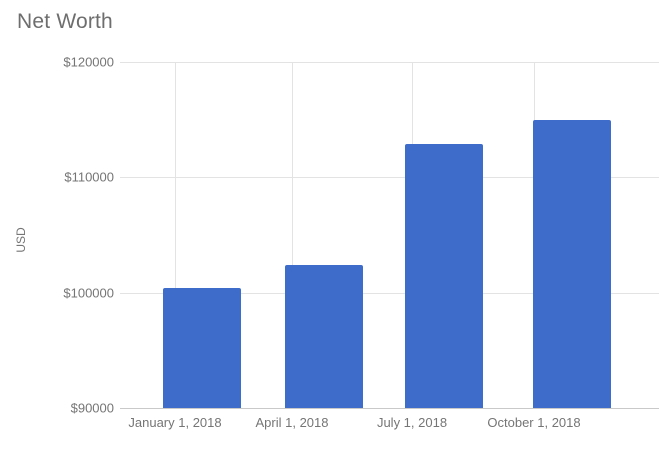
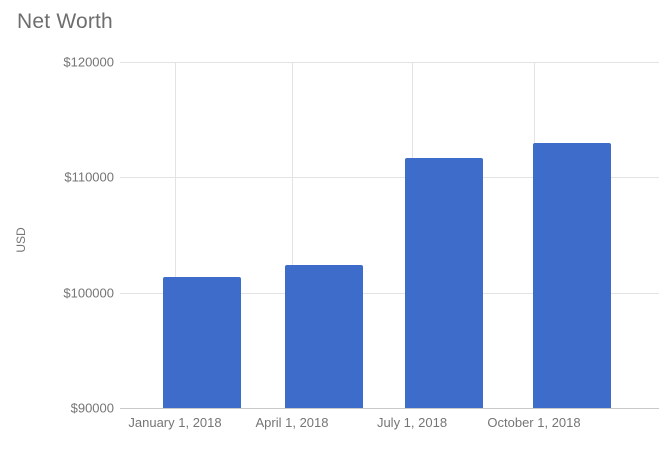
January 1, 2018: $100400 -> $101400
July 1, 2018: $112900 -> $111700
October 1, 2018: $115000 -> $113000
